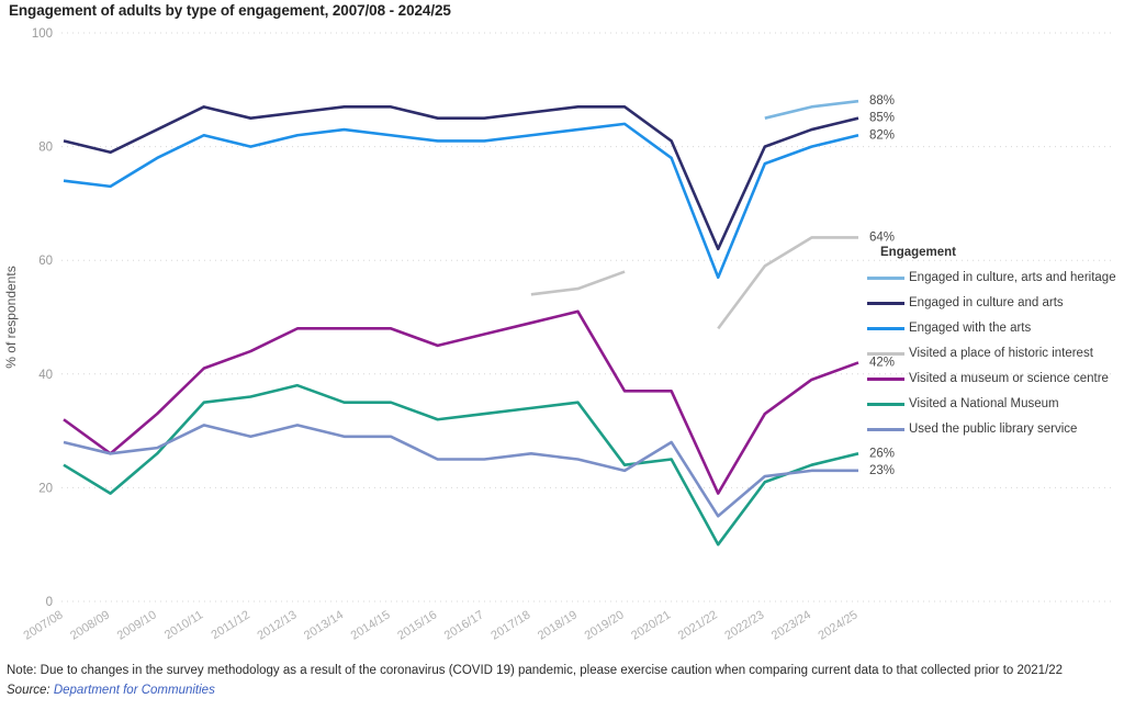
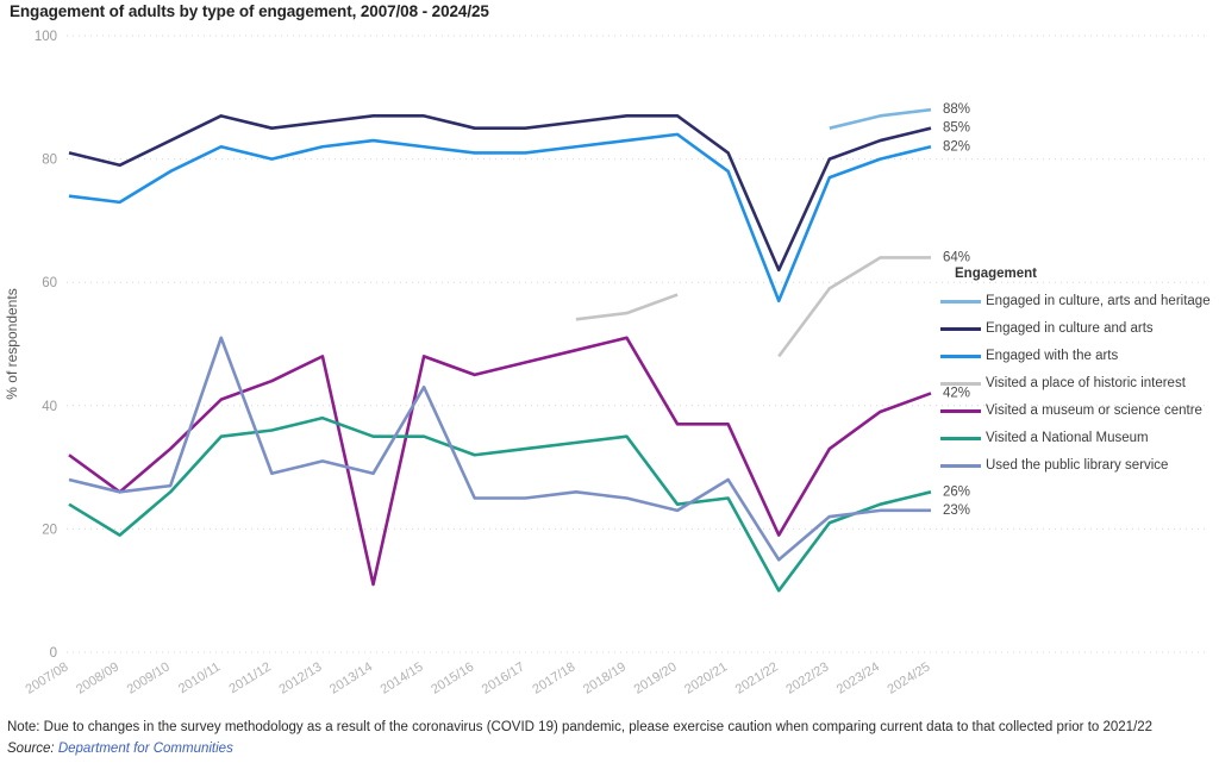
Used the public library service/2010/11: 31 -> 51
Visited a museum or science centre/2013/14: 48 -> 11
Used the public library service/2014/15: 29 -> 43
